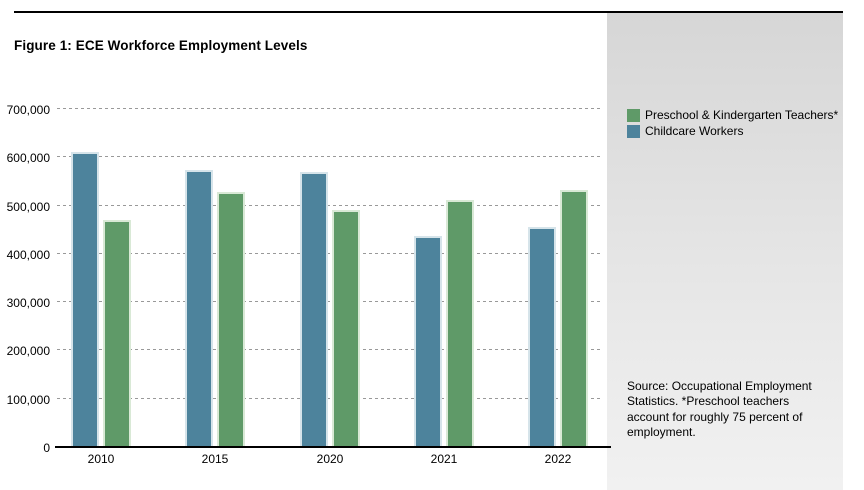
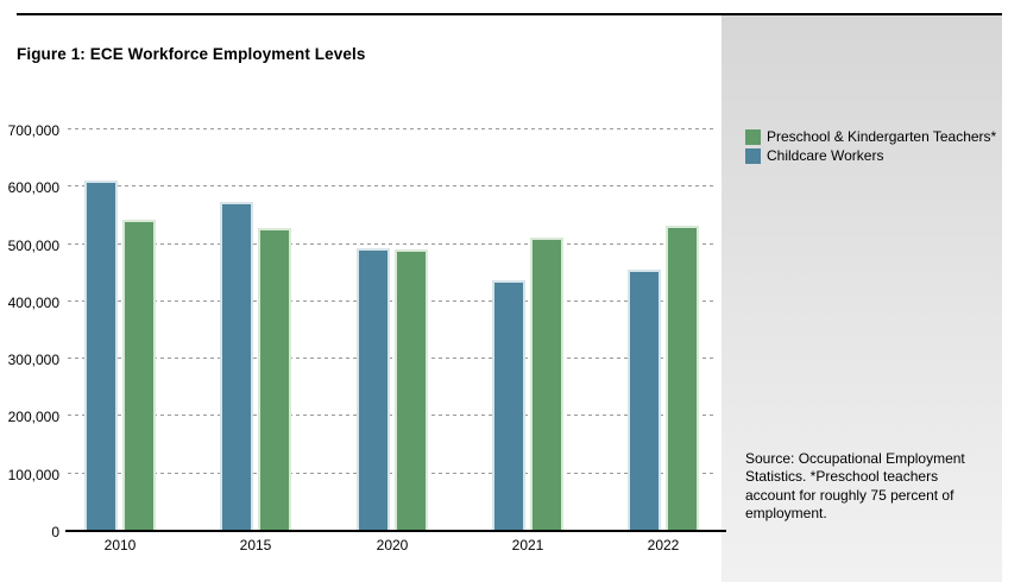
Preschool & Kindergarten Teachers*/2010: 470000 -> 540000
Childcare Workers/2020: 570000 -> 490000
